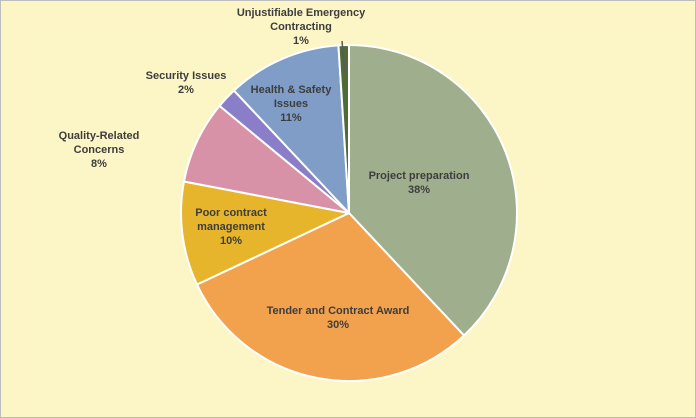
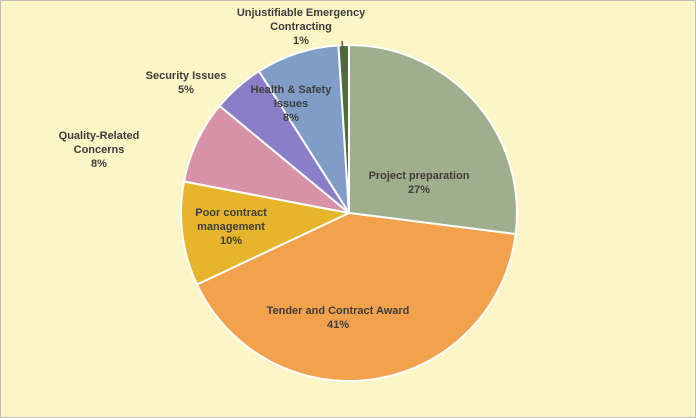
Project preparation: 38% -> 27%
Tender and Contract Award: 30% -> 41%
Security Issues: 2% -> 5%
Health & Safety Issues: 11% -> 8%
